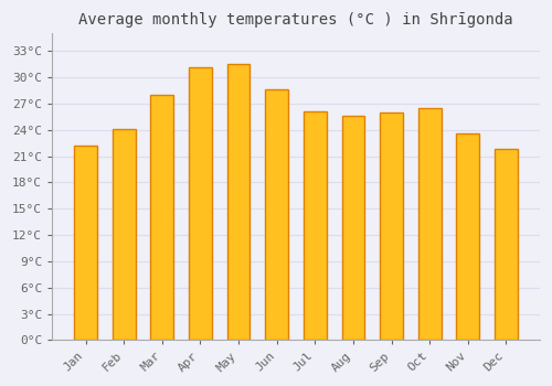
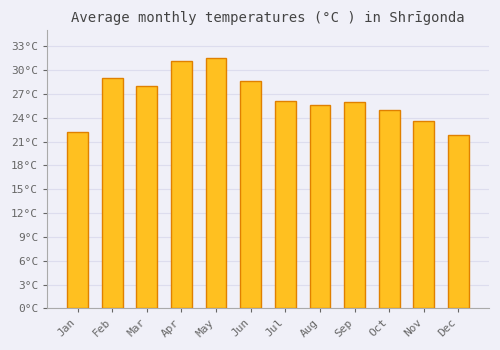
Feb: 24.1°C -> 29.0°C
Oct: 26.5°C -> 25.0°C
